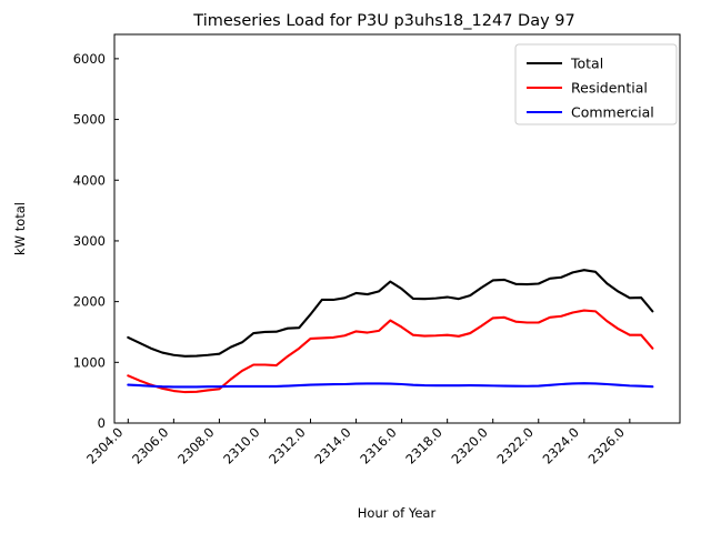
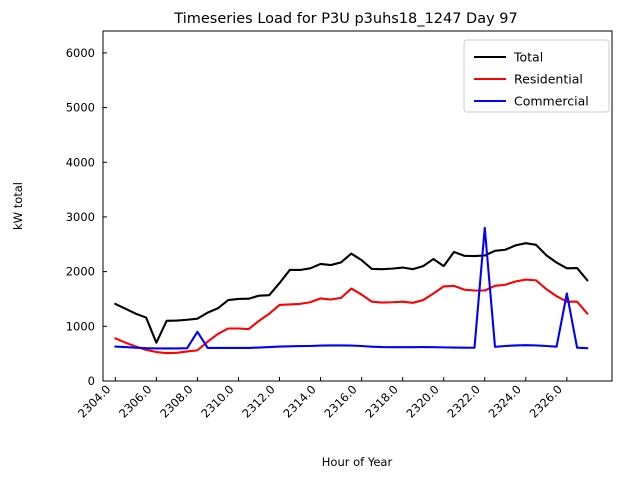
Total/2306.0: 1100 -> 700
Commercial/2308.0: 600 -> 900
Total/2320.0: 2400 -> 2100
Commercial/2322.0: 600 -> 2800
Commercial/2326.0: 600 -> 1600
